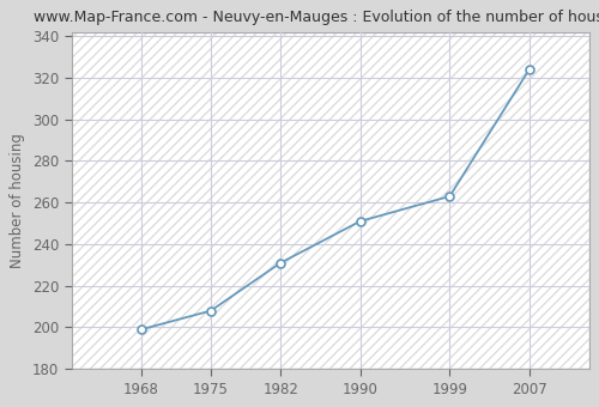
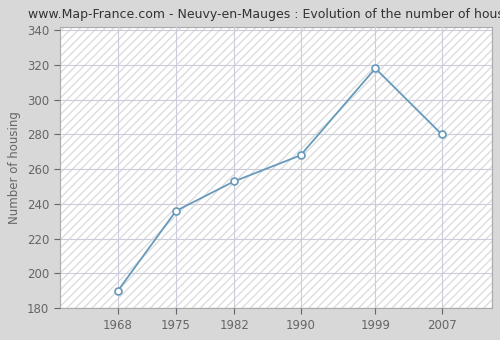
1968: 199 -> 190
1975: 208 -> 236
1982: 231 -> 253
1990: 251 -> 268
1999: 263 -> 318
2007: 324 -> 280
